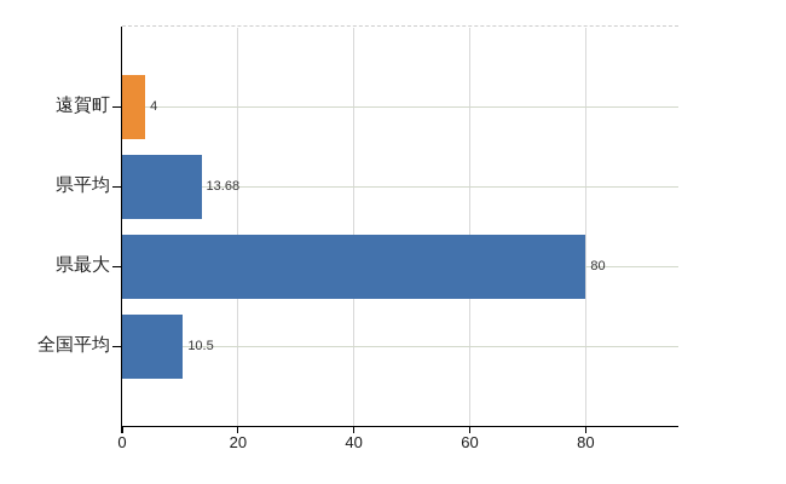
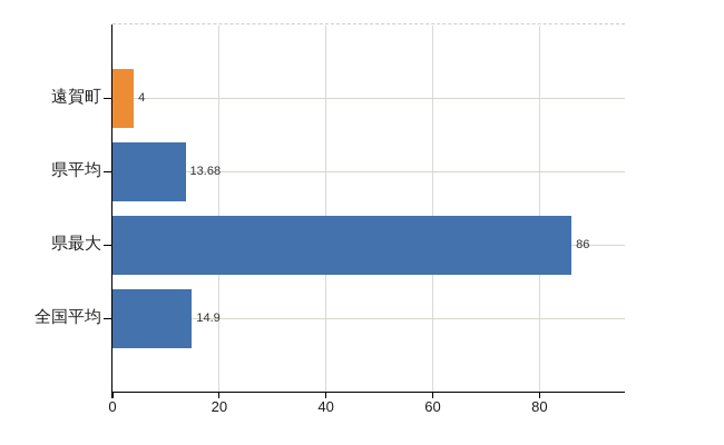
県最大: 80 -> 86
全国平均: 10.5 -> 14.9
